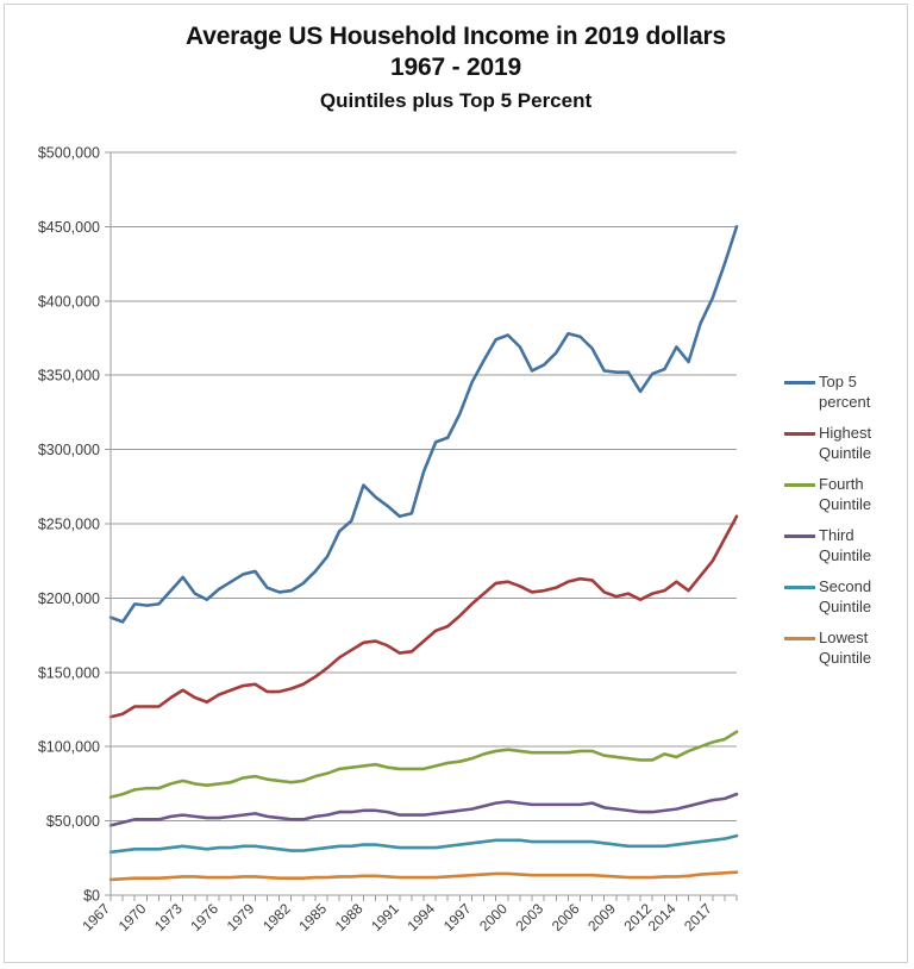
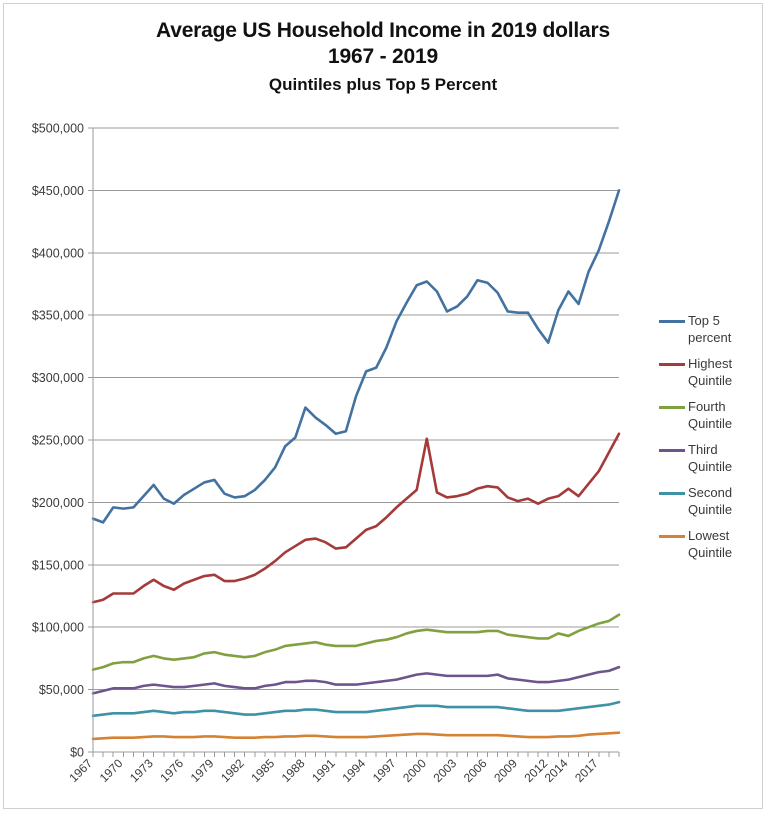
Highest Quintile/2000: $211000 -> $251000
Top 5 percent/2012: $351000 -> $328000
